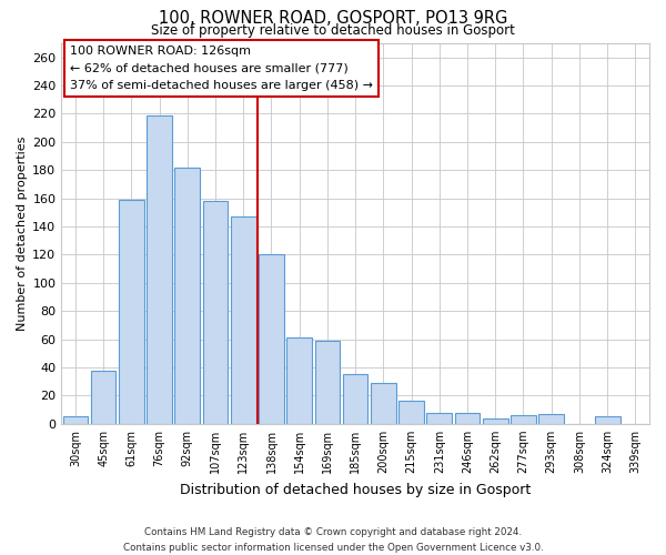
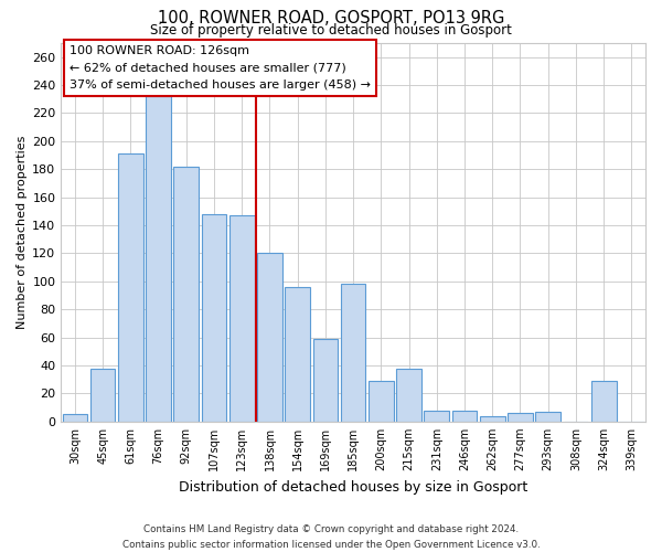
61sqm: 159 -> 191
76sqm: 219 -> 232
107sqm: 158 -> 148
154sqm: 61 -> 96
185sqm: 35 -> 98
215sqm: 16 -> 38
324sqm: 5 -> 29
